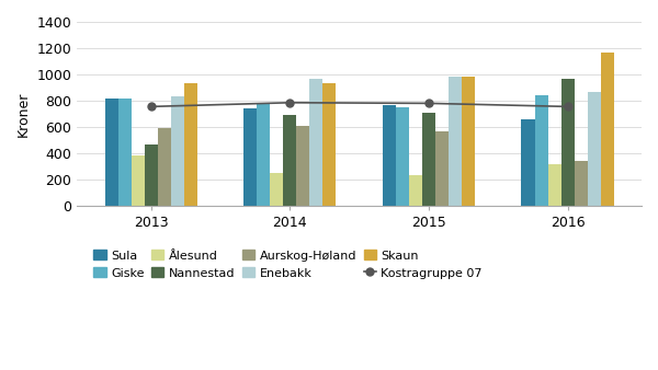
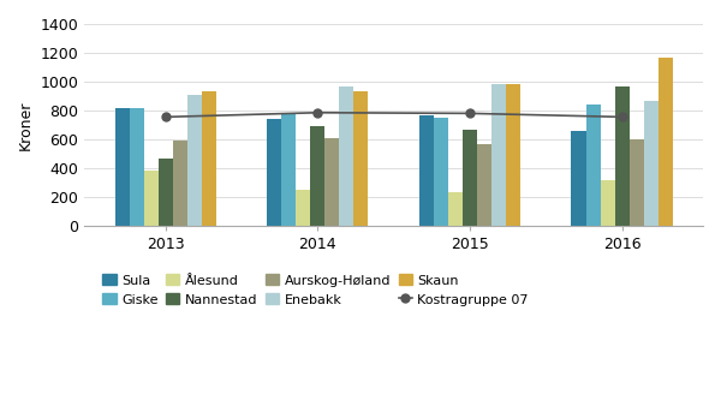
Enebakk/2013: 830 -> 900
Nannestad/2015: 710 -> 660
Aurskog-Høland/2016: 340 -> 600
